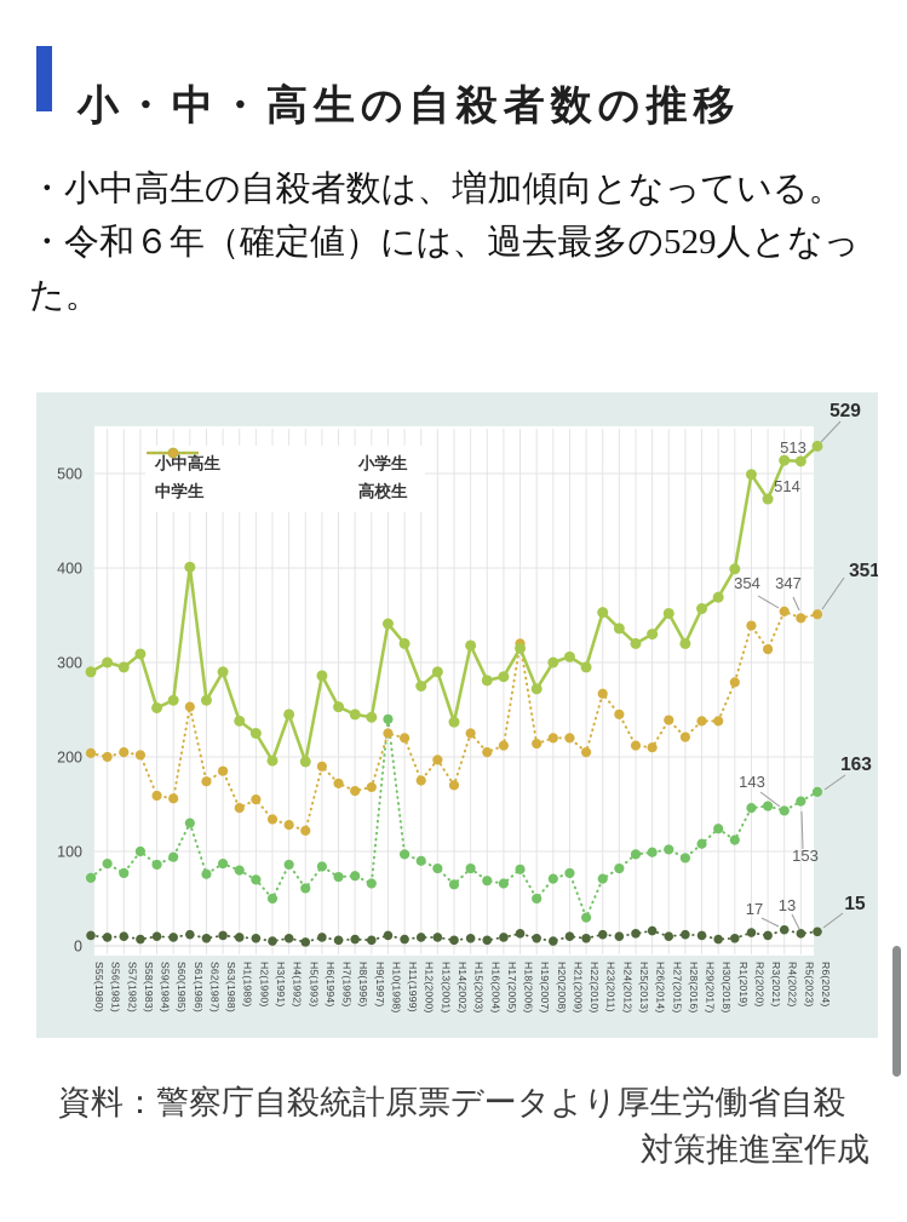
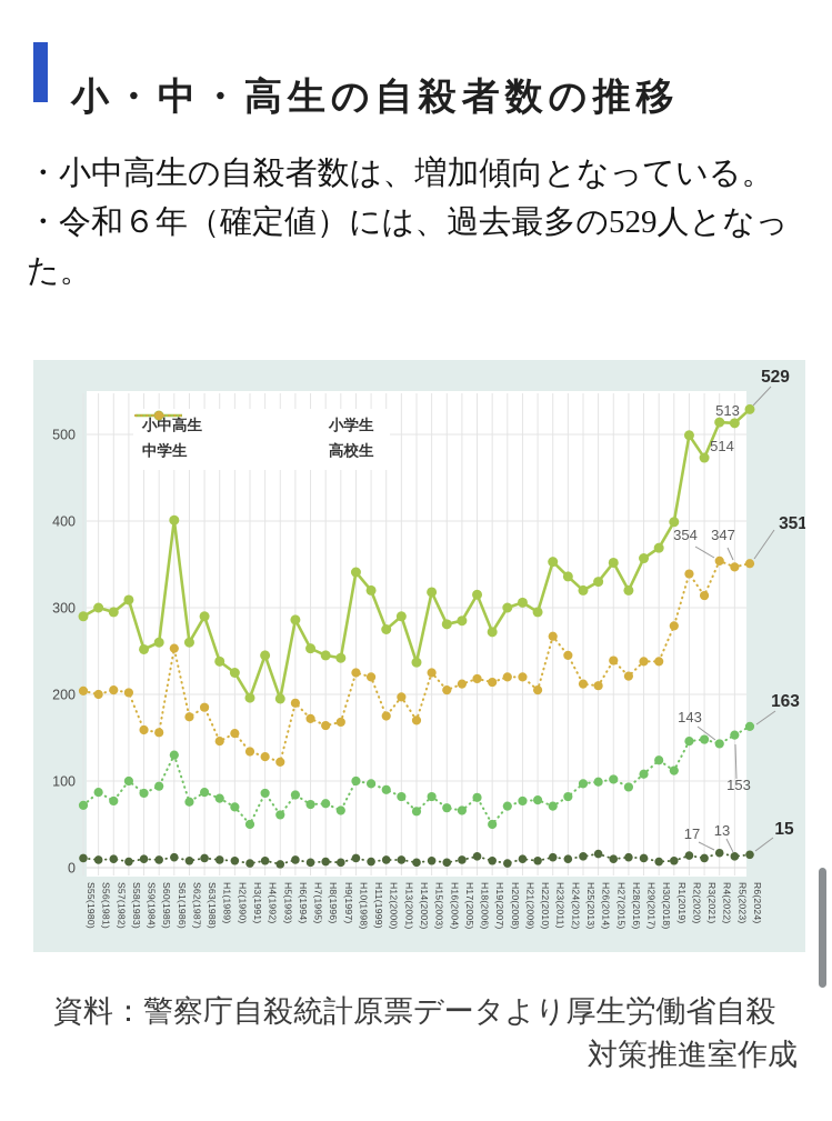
中学生/H10(1998): 240 -> 100
高校生/H18(2006): 320 -> 220
中学生/H22(2010): 30 -> 80
